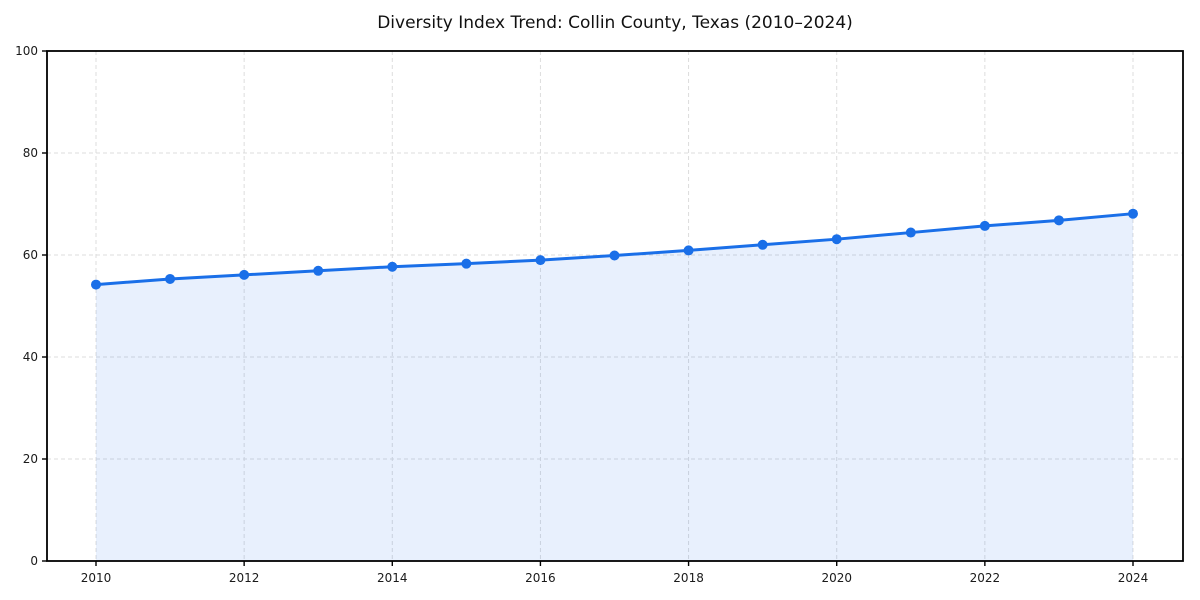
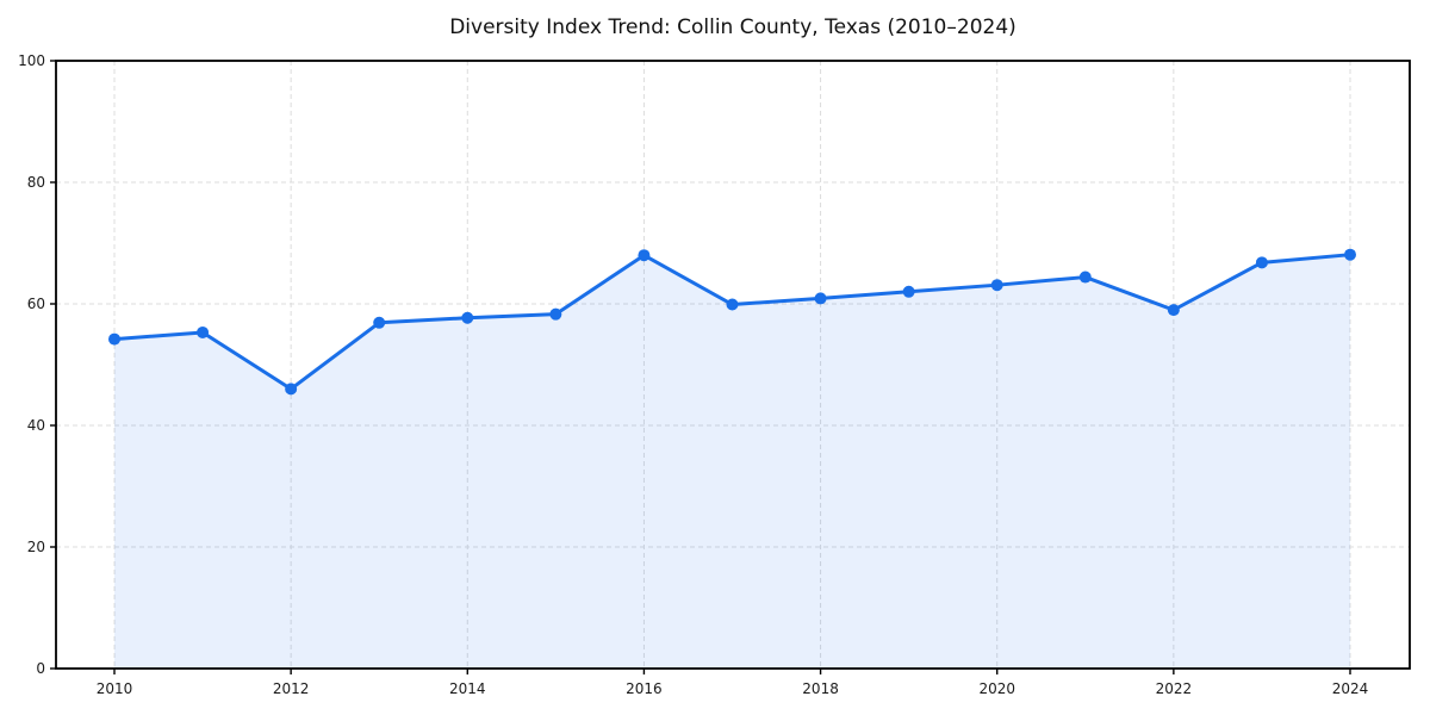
2012: 56 -> 46
2016: 59 -> 68
2022: 66 -> 59
